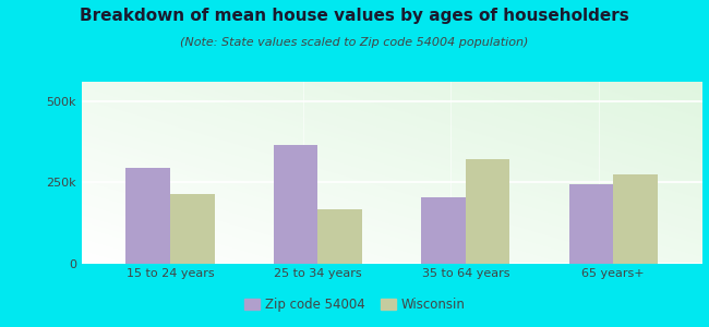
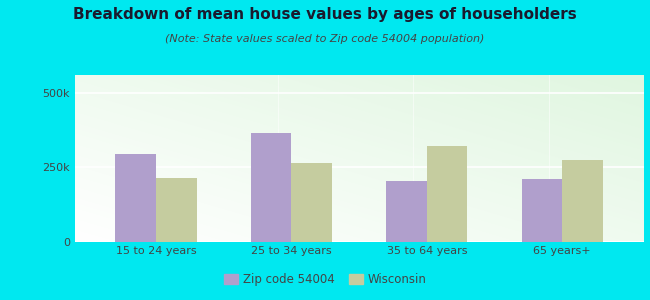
Wisconsin/25 to 34 years: 165k -> 265k
Zip code 54004/65 years+: 245k -> 210k
